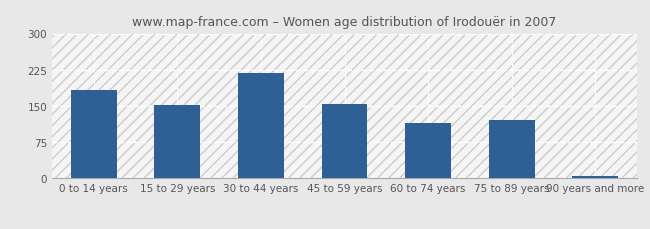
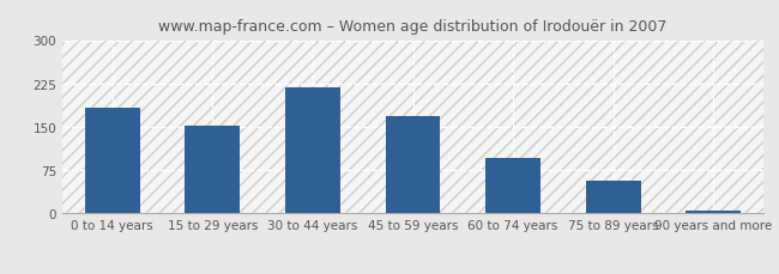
45 to 59 years: 155 -> 168
60 to 74 years: 115 -> 97
75 to 89 years: 120 -> 57
